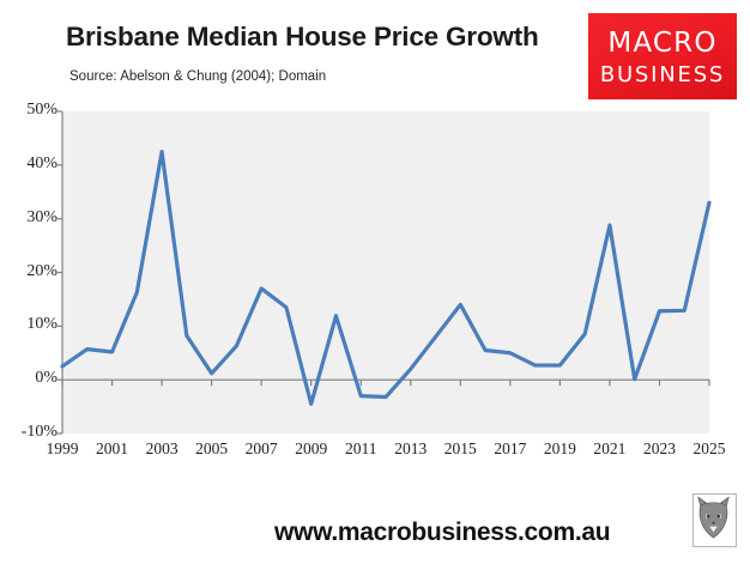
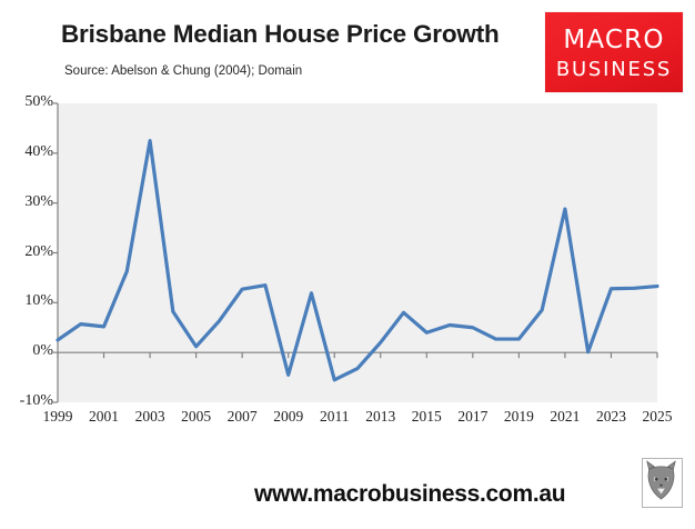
2007: 17% -> 13%
2011: -3% -> -6%
2015: 14% -> 4%
2025: 33% -> 13%
